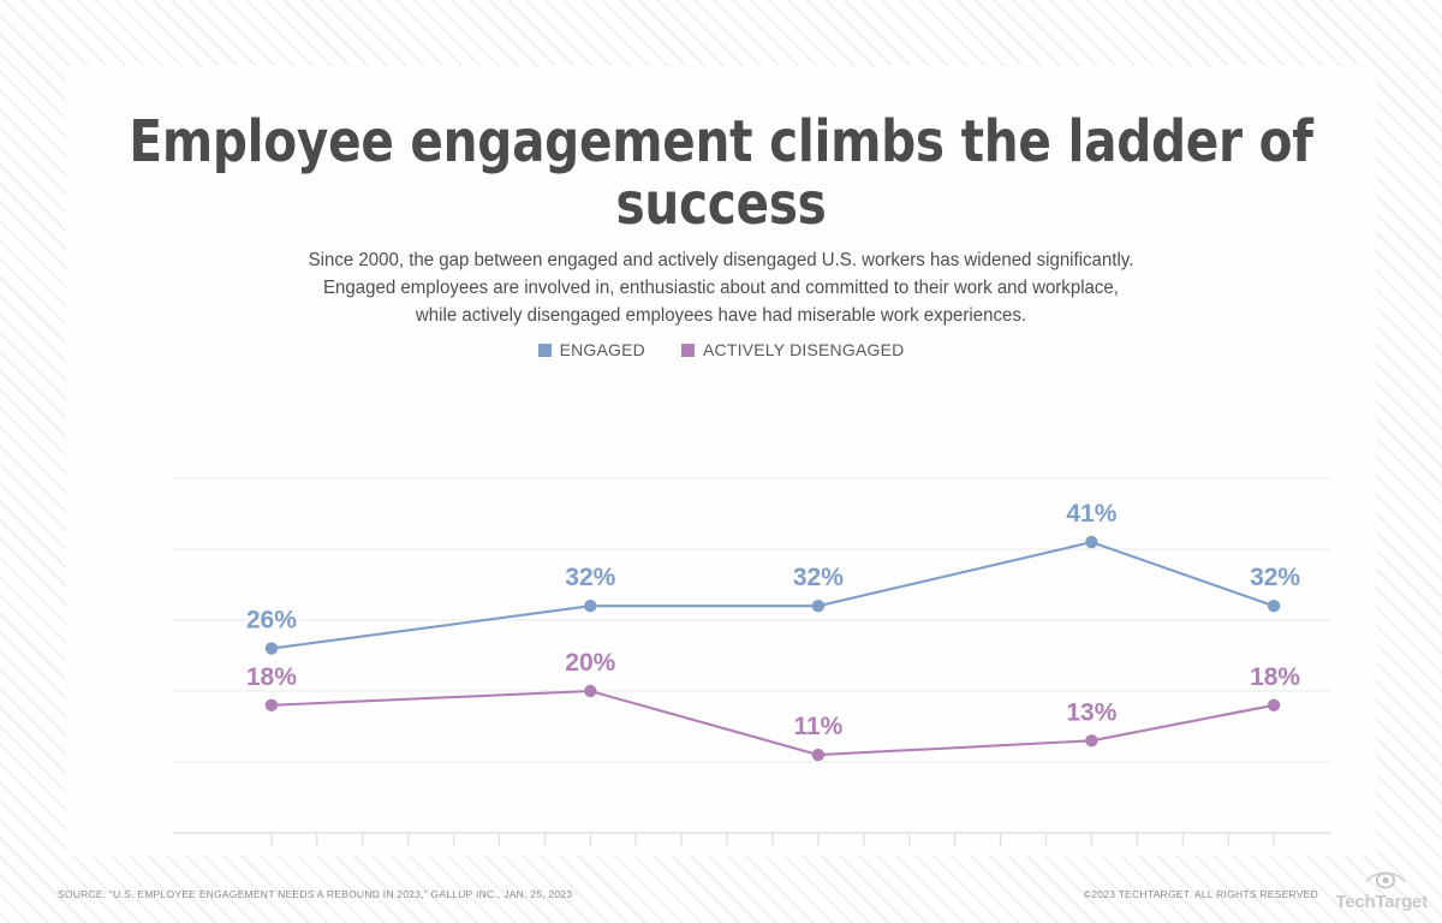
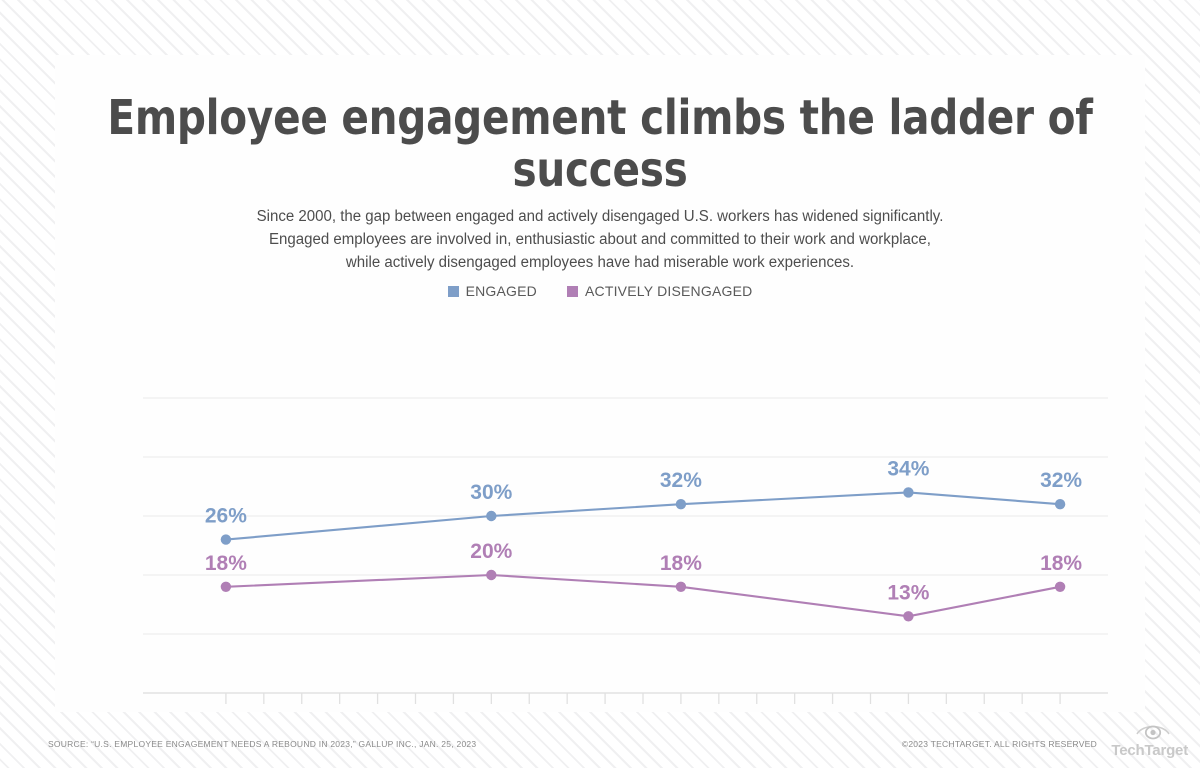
ENGAGED/2007: 32% -> 30%
ACTIVELY DISENGAGED/2012: 11% -> 18%
ENGAGED/2018: 41% -> 34%
